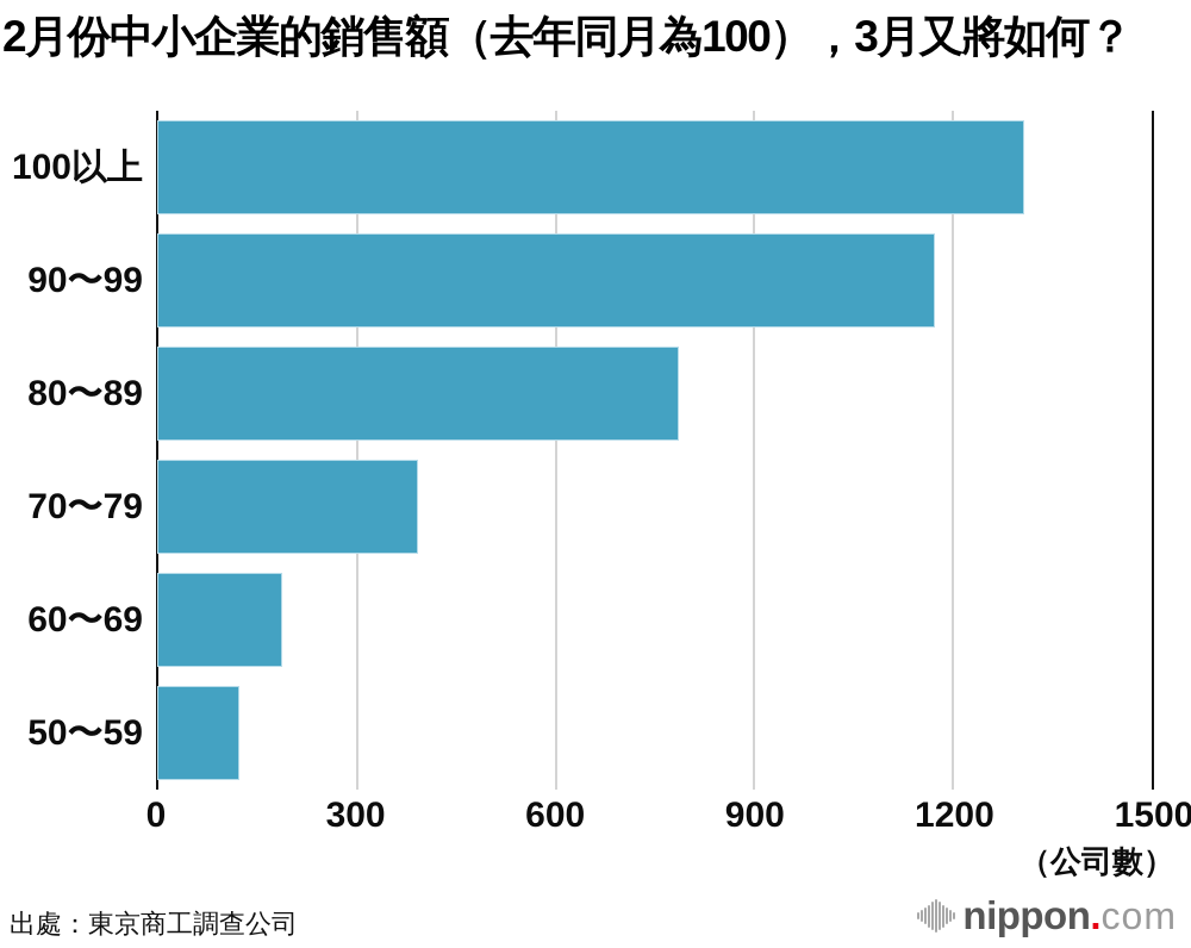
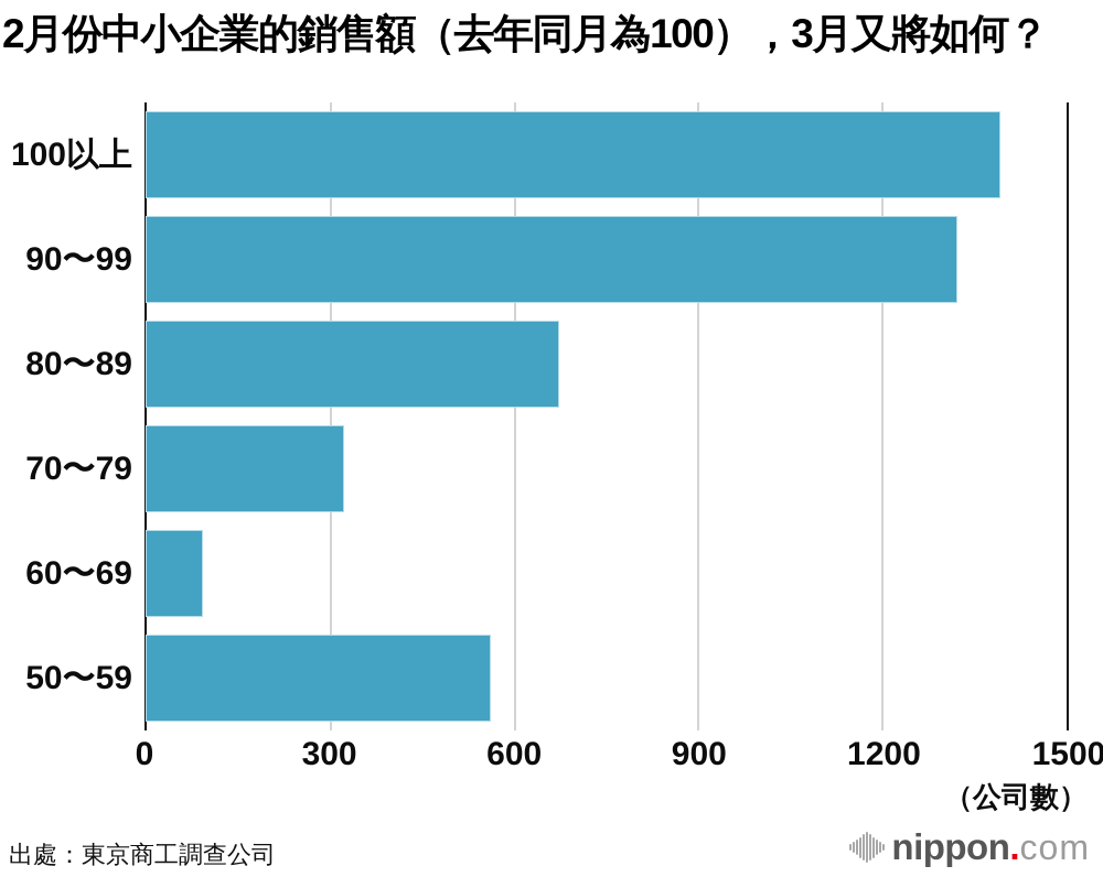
100以上: 1300 -> 1390
90〜99: 1170 -> 1320
80〜89: 780 -> 670
70〜79: 390 -> 320
60〜69: 180 -> 90
50〜59: 120 -> 560
